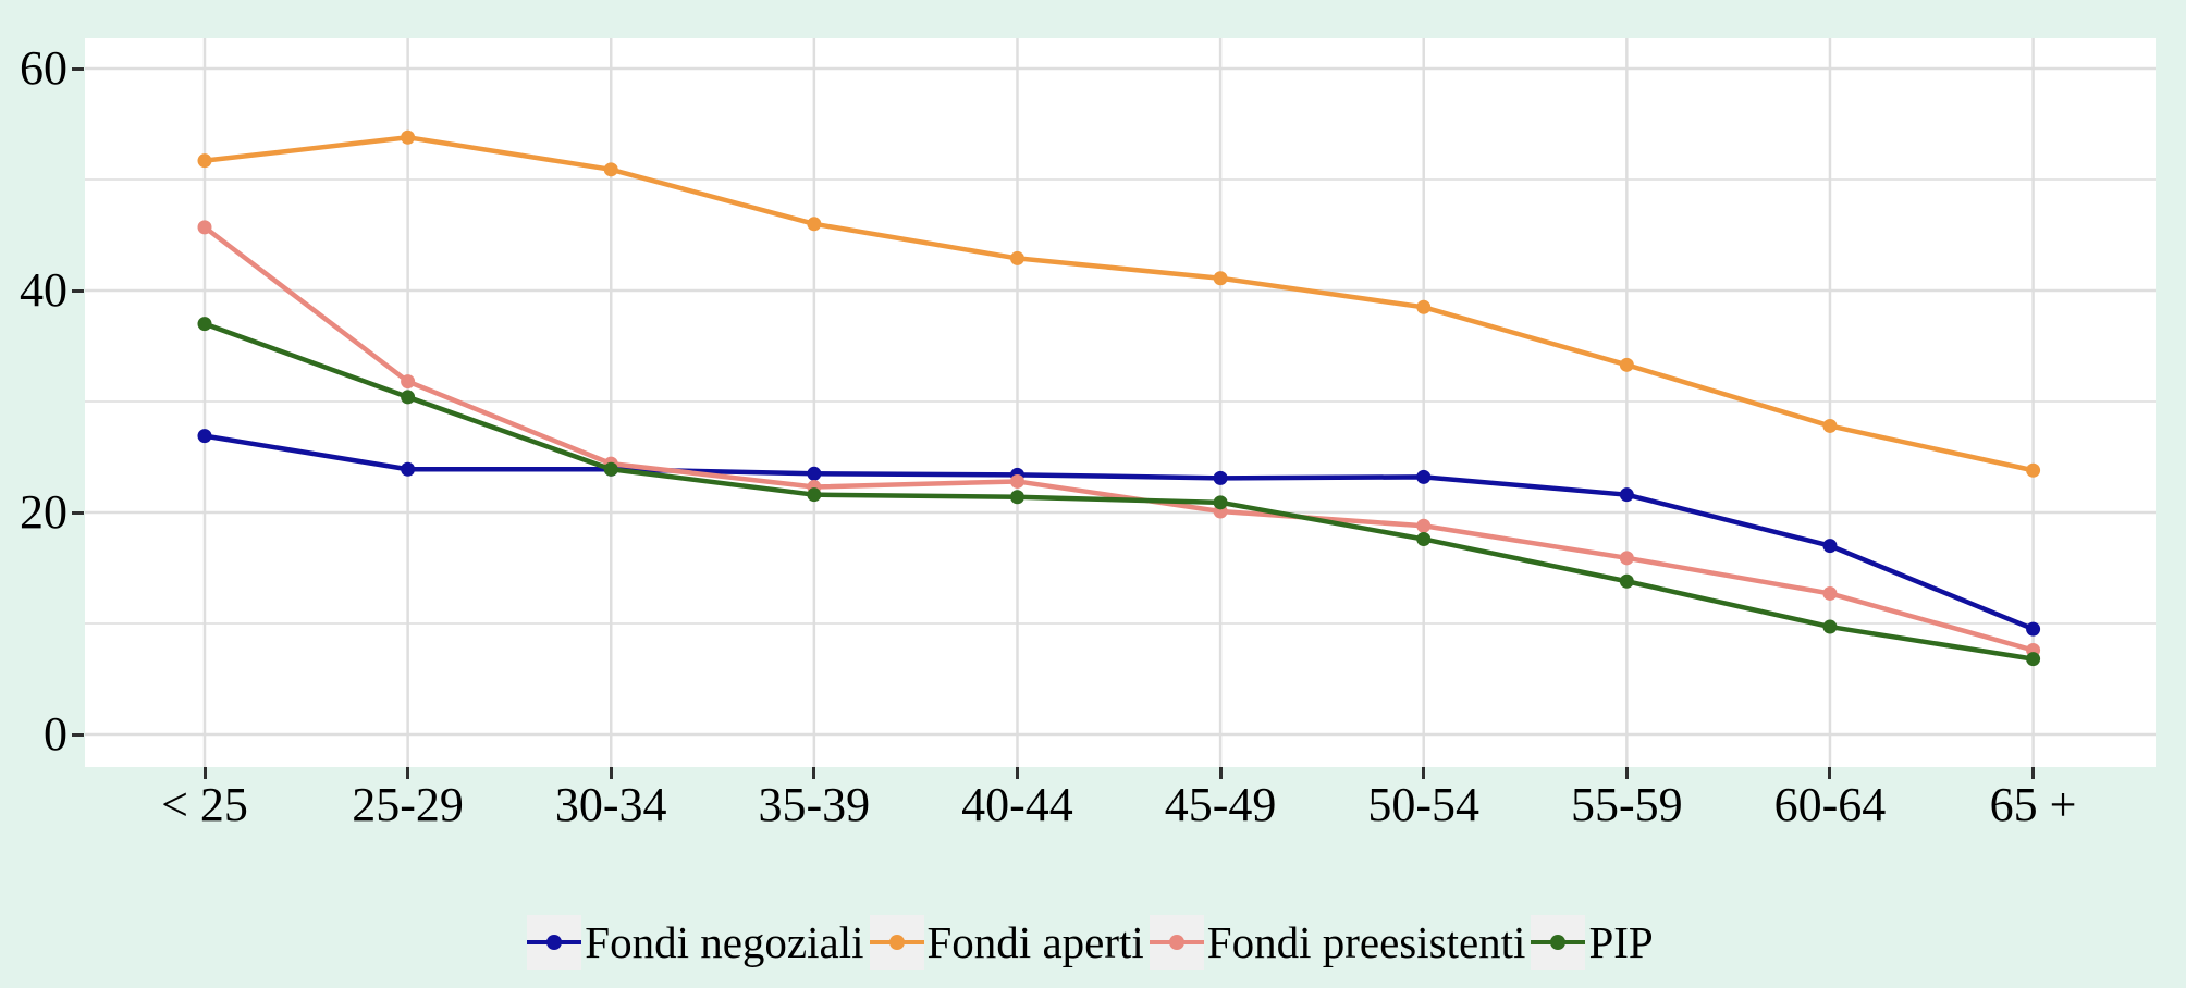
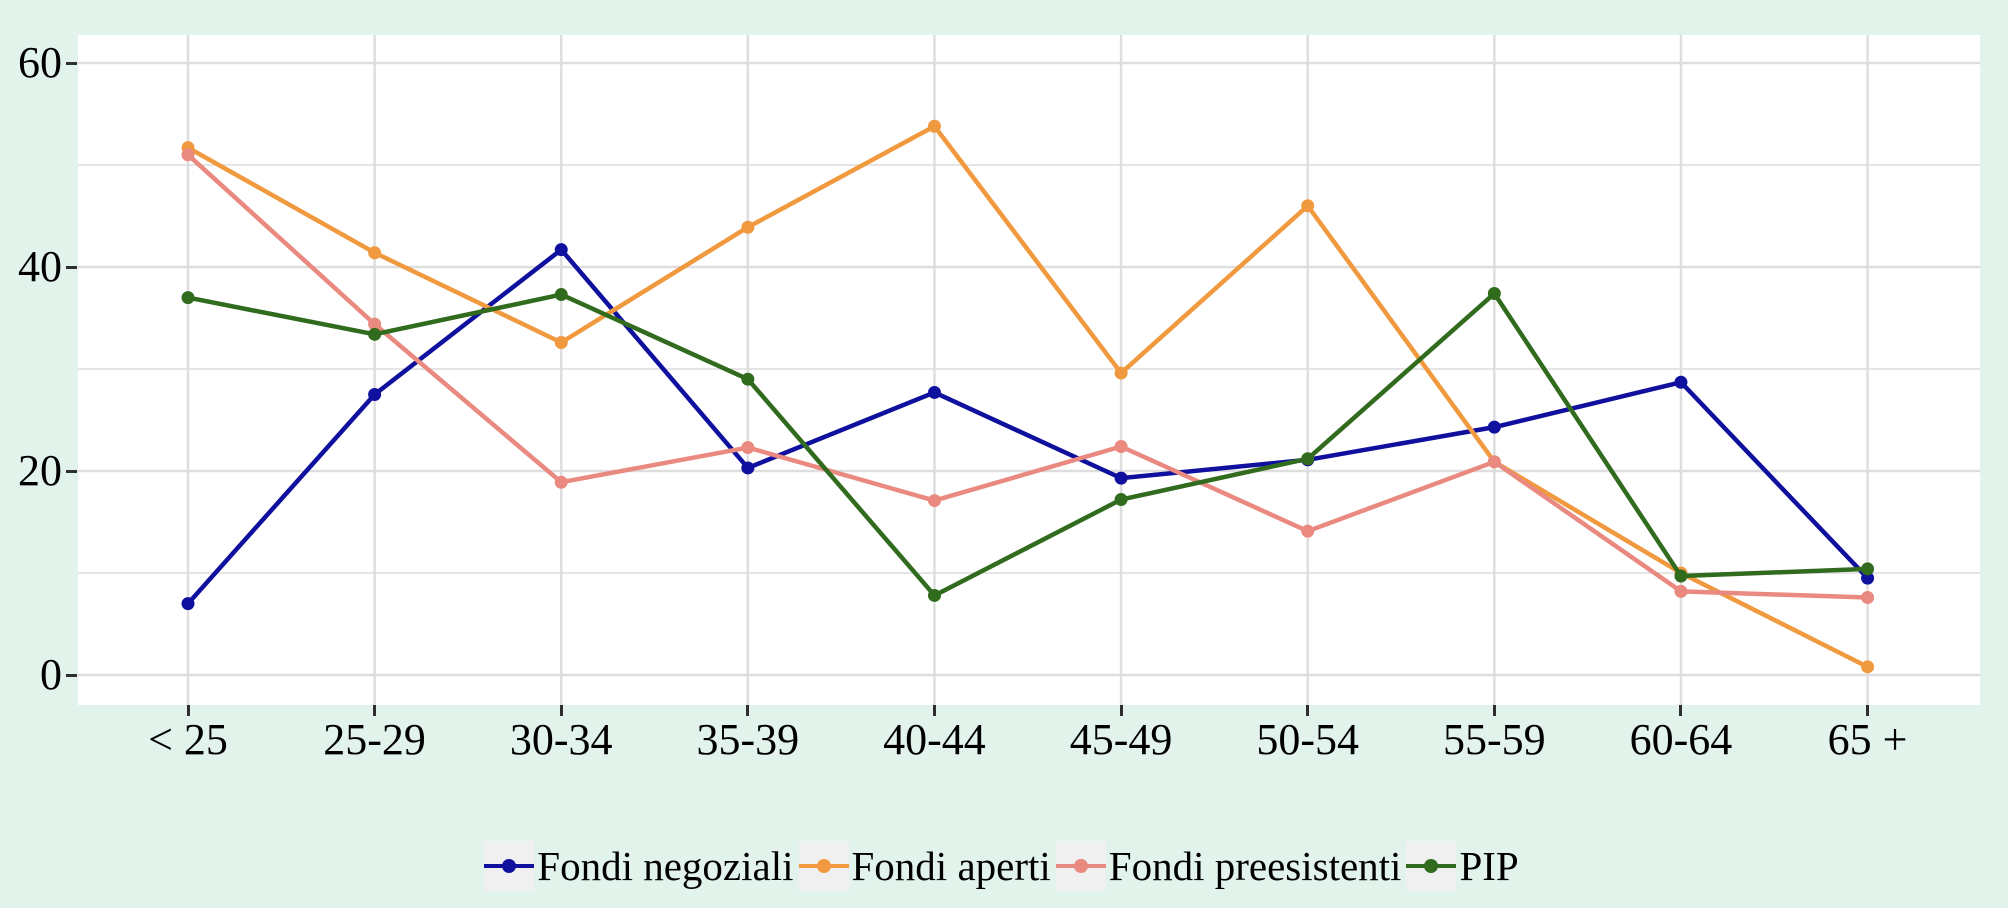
Fondi negoziali/< 25: 26.9 -> 7.0
Fondi preesistenti/< 25: 45.7 -> 51.0
Fondi negoziali/25-29: 23.9 -> 27.5
Fondi aperti/25-29: 53.8 -> 41.4
Fondi preesistenti/25-29: 31.8 -> 34.4
PIP/25-29: 30.4 -> 33.4
Fondi negoziali/30-34: 23.9 -> 41.7
Fondi aperti/30-34: 50.9 -> 32.6
Fondi preesistenti/30-34: 24.4 -> 18.9
PIP/30-34: 23.9 -> 37.3
Fondi negoziali/35-39: 23.5 -> 20.3
Fondi aperti/35-39: 46.0 -> 43.9
PIP/35-39: 21.6 -> 29.0
Fondi negoziali/40-44: 23.4 -> 27.7
Fondi aperti/40-44: 42.9 -> 53.8
Fondi preesistenti/40-44: 22.8 -> 17.1
PIP/40-44: 21.4 -> 7.8
Fondi negoziali/45-49: 23.1 -> 19.3
Fondi aperti/45-49: 41.1 -> 29.6
Fondi preesistenti/45-49: 20.1 -> 22.4
PIP/45-49: 20.9 -> 17.2
Fondi negoziali/50-54: 23.2 -> 21.1
Fondi aperti/50-54: 38.5 -> 46.0
Fondi preesistenti/50-54: 18.8 -> 14.1
PIP/50-54: 17.6 -> 21.2
Fondi negoziali/55-59: 21.6 -> 24.3
Fondi aperti/55-59: 33.3 -> 20.9
Fondi preesistenti/55-59: 15.9 -> 20.9
PIP/55-59: 13.8 -> 37.4
Fondi negoziali/60-64: 17.0 -> 28.7
Fondi aperti/60-64: 27.8 -> 10.0
Fondi preesistenti/60-64: 12.7 -> 8.2
Fondi aperti/65 +: 23.8 -> 0.8
PIP/65 +: 6.8 -> 10.4
